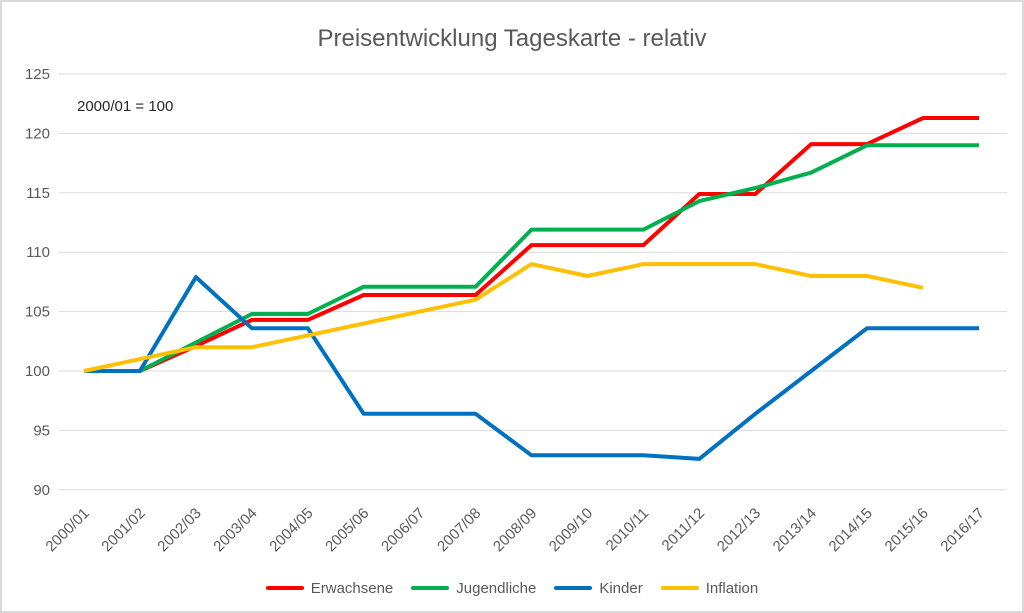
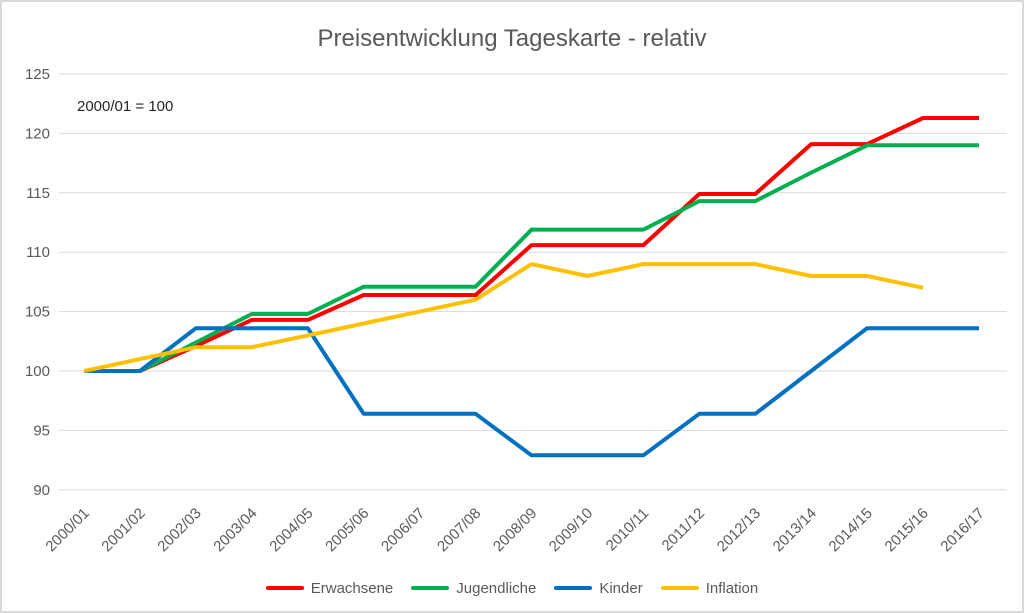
Kinder/2002/03: 107.9 -> 103.6
Kinder/2011/12: 92.6 -> 96.4
Jugendliche/2012/13: 115.4 -> 114.3
